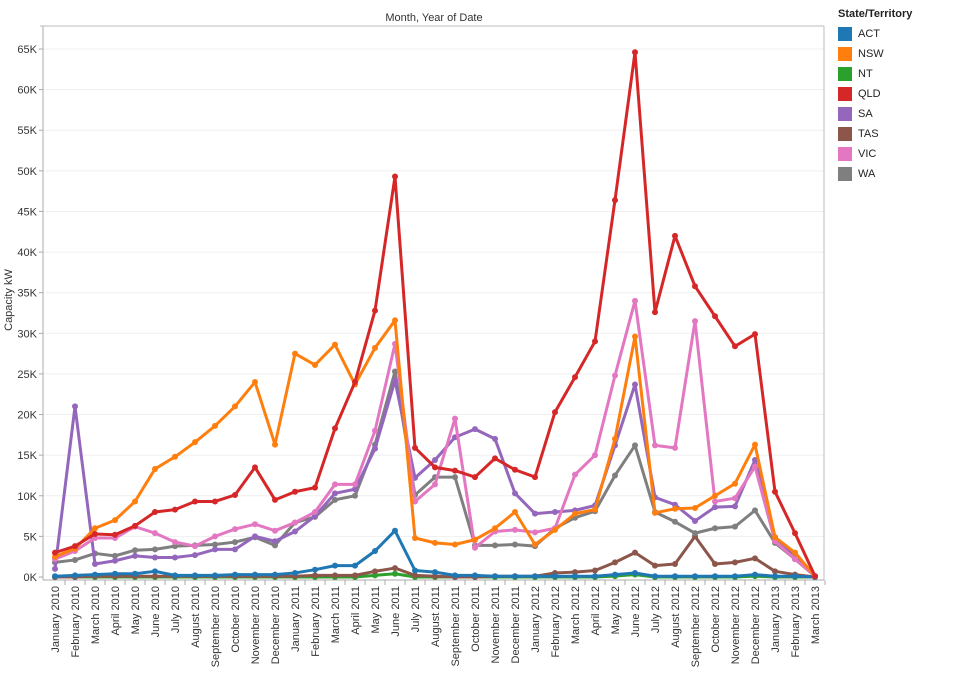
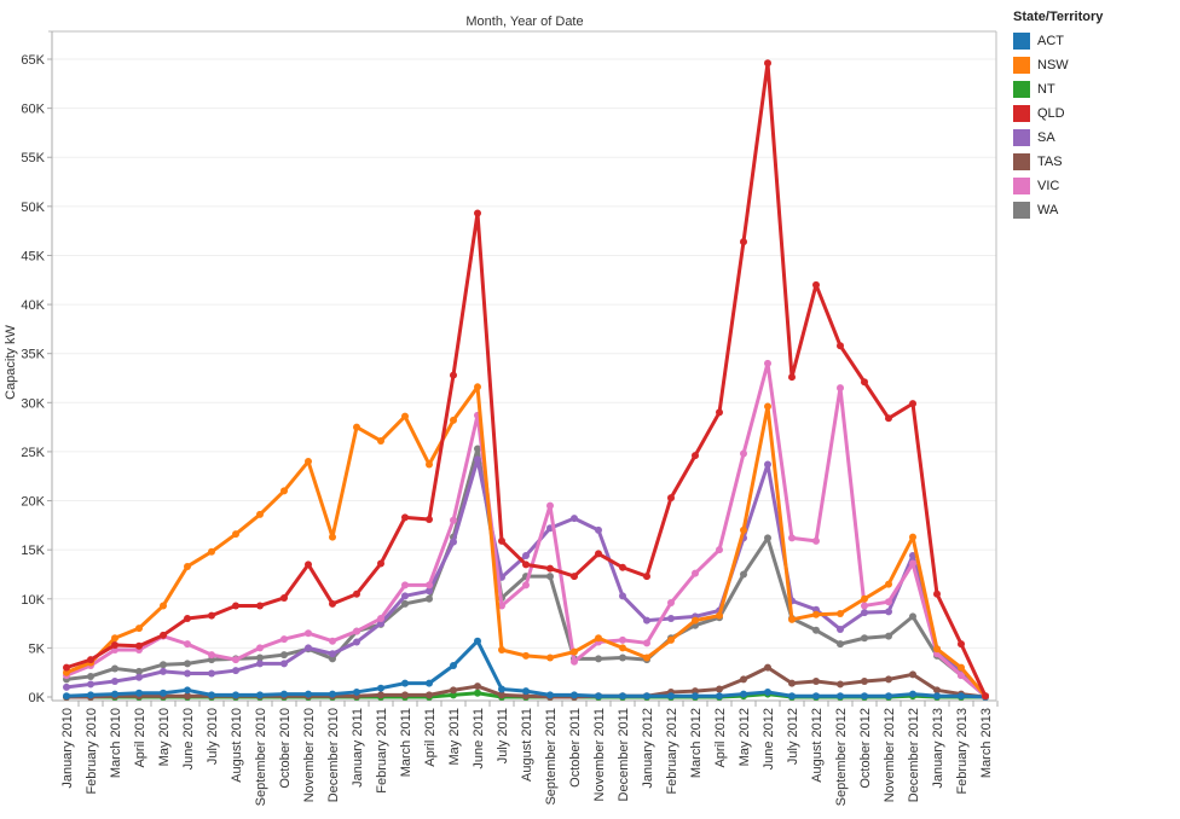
SA/February 2010: 21K -> 1K
QLD/February 2011: 11K -> 14K
QLD/April 2011: 24K -> 18K
NSW/December 2011: 8K -> 5K
VIC/February 2012: 6K -> 10K
TAS/September 2012: 5K -> 1K
